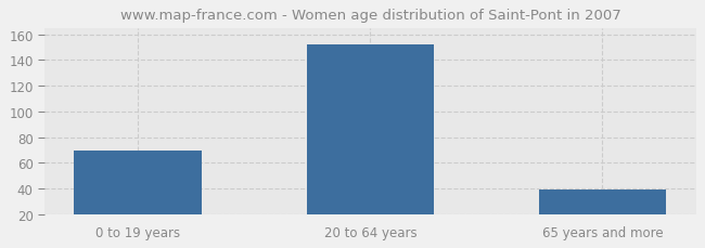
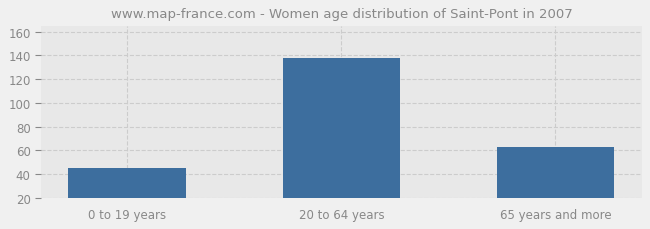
0 to 19 years: 70 -> 45
20 to 64 years: 152 -> 138
65 years and more: 39 -> 63
